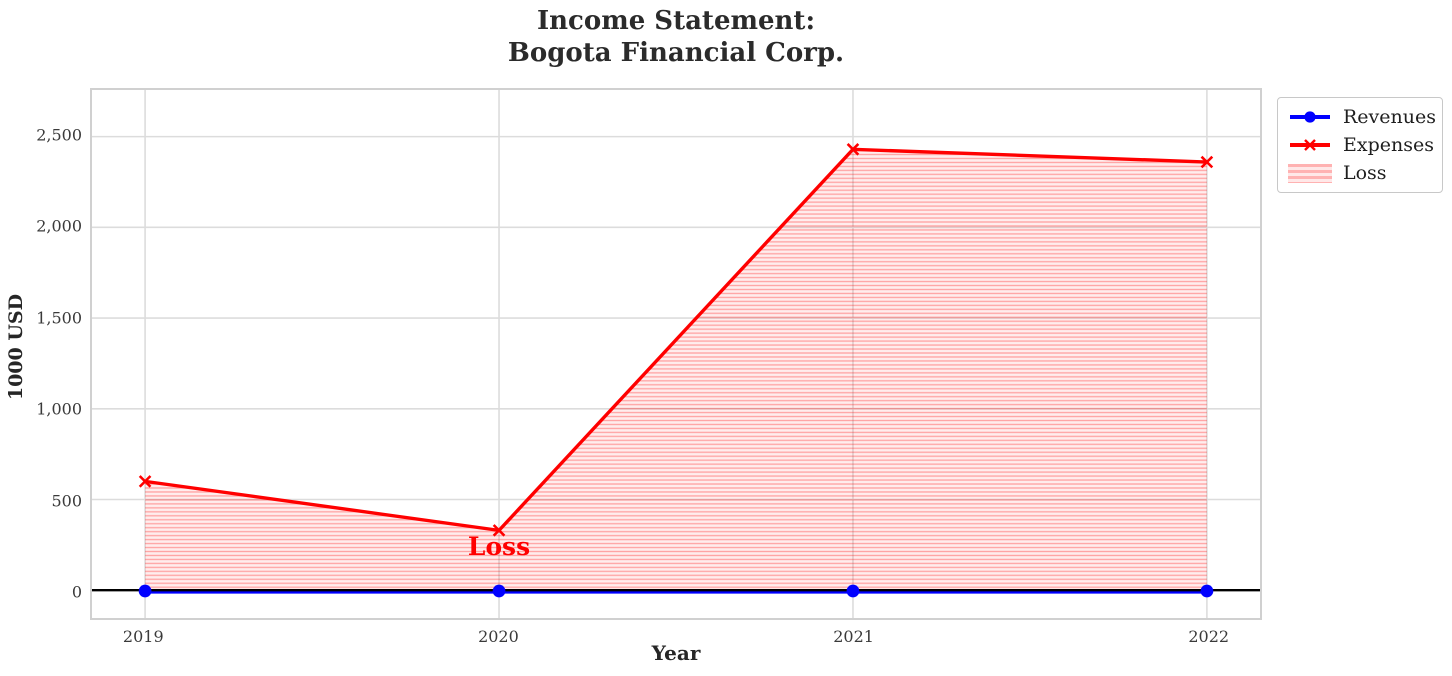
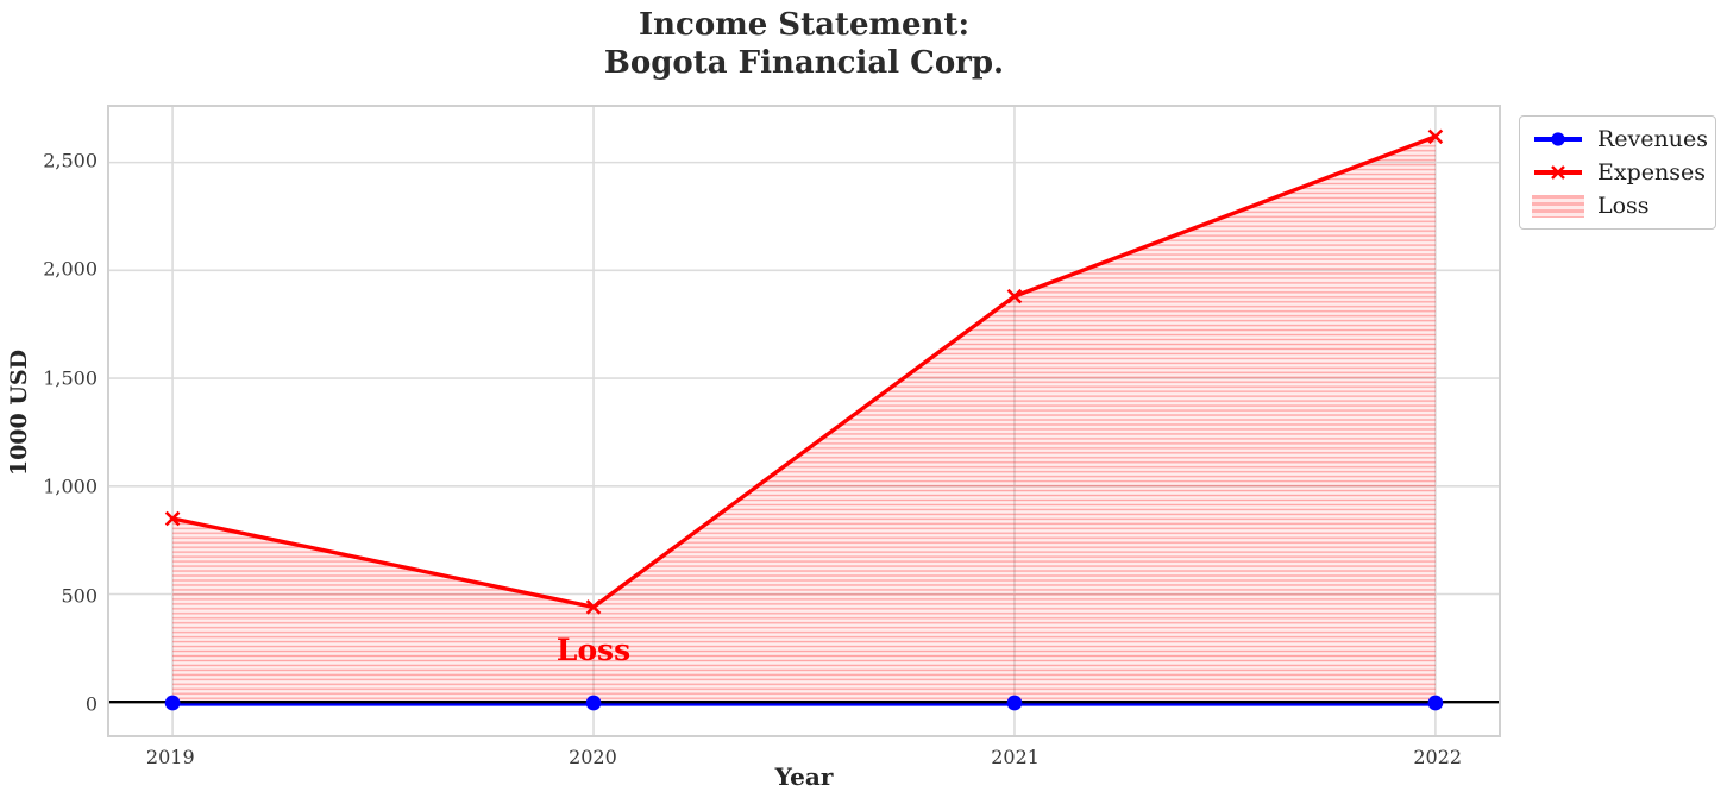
Expenses/2019: 600 -> 850
Expenses/2020: 330 -> 440
Expenses/2021: 2430 -> 1880
Expenses/2022: 2360 -> 2620
